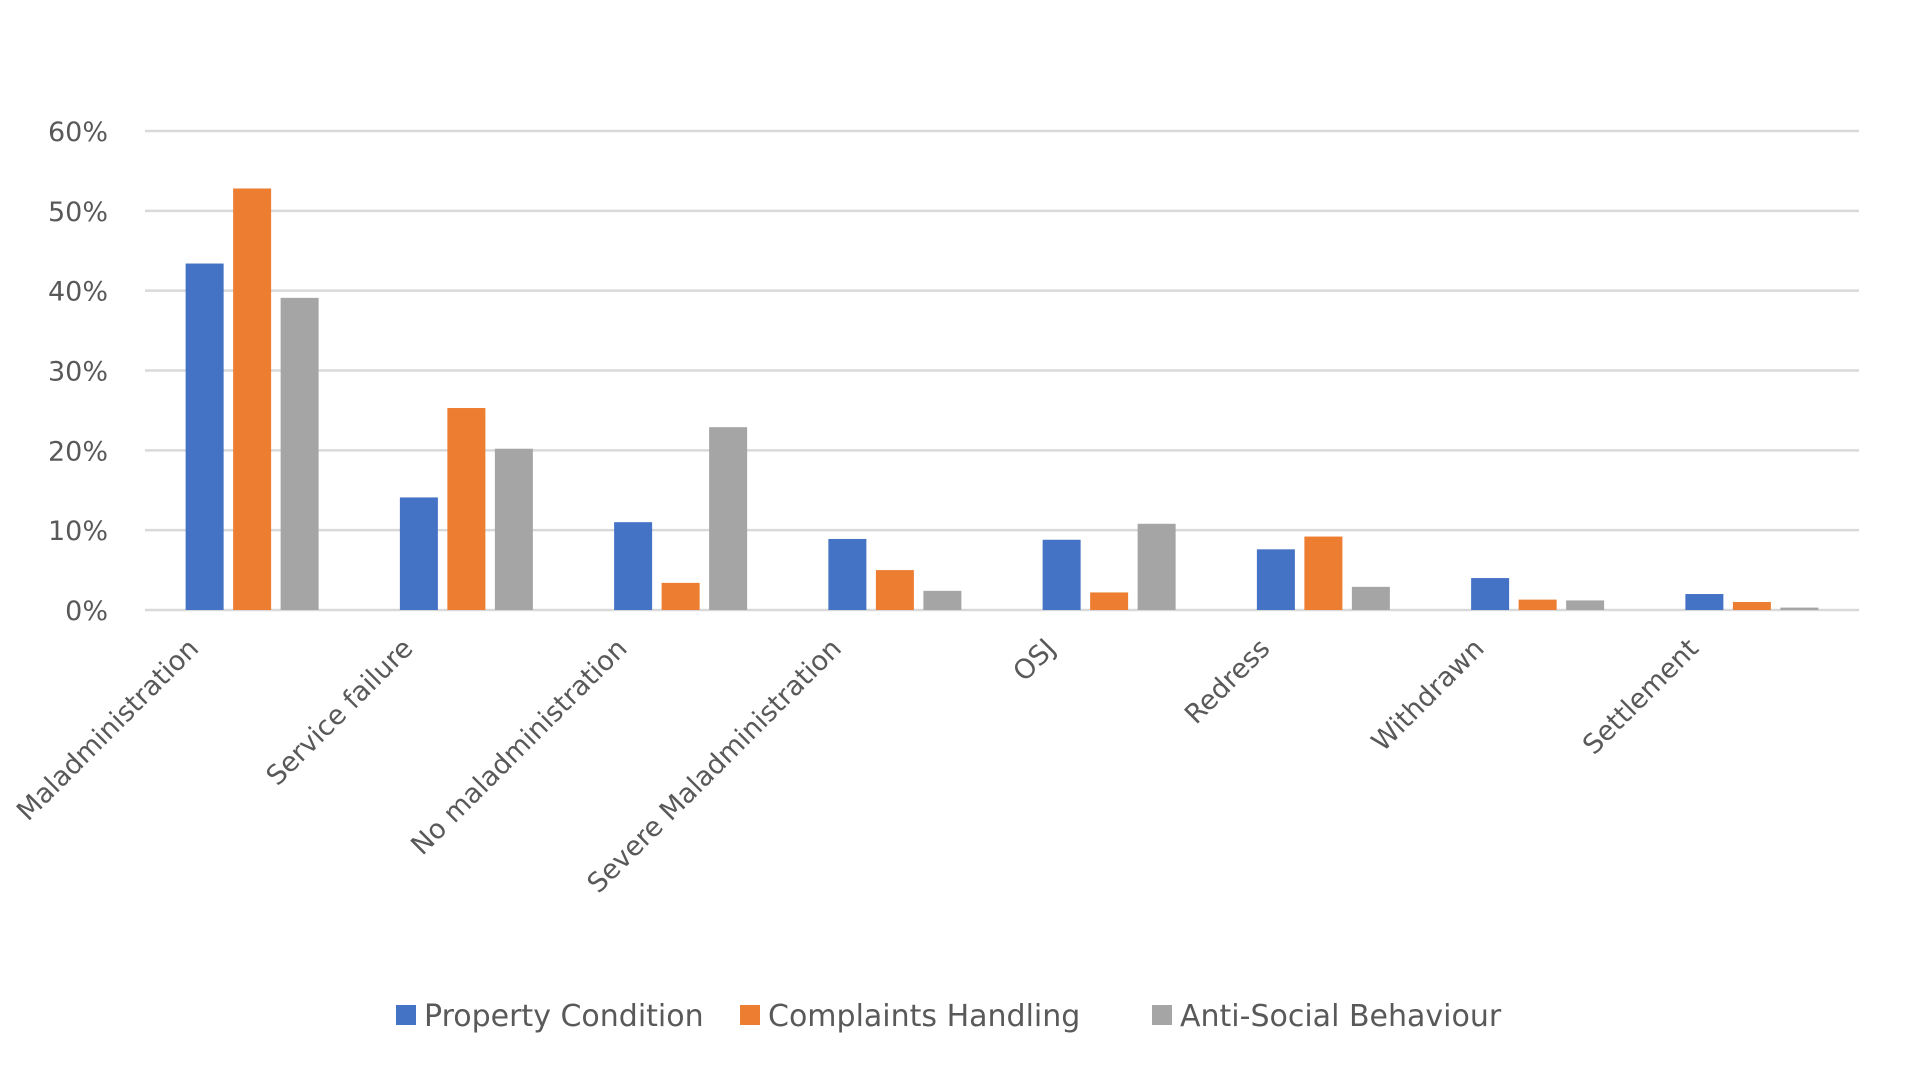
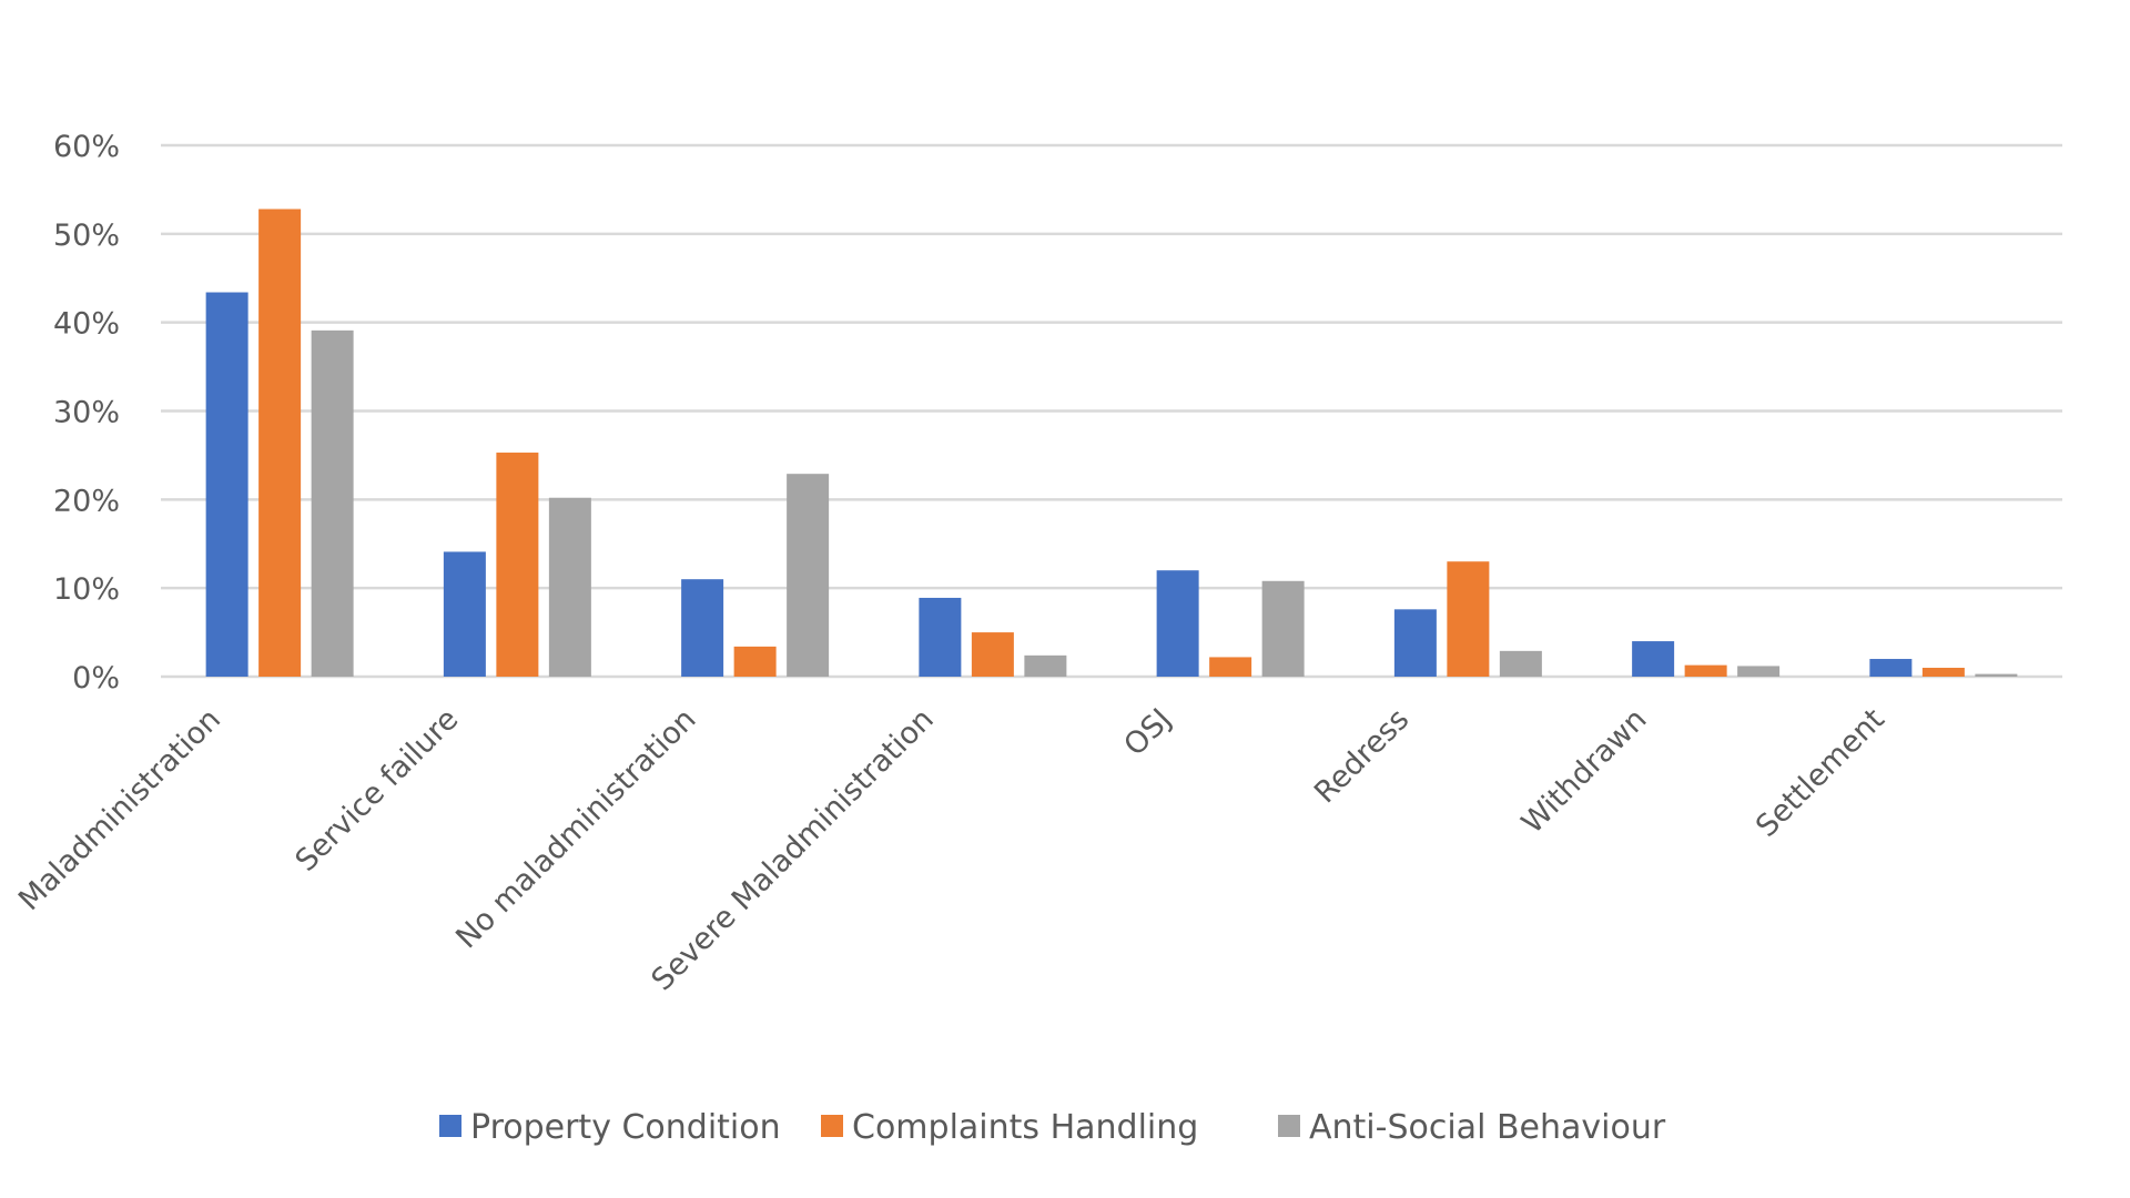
Property Condition/OSJ: 9% -> 12%
Complaints Handling/Redress: 9% -> 13%
